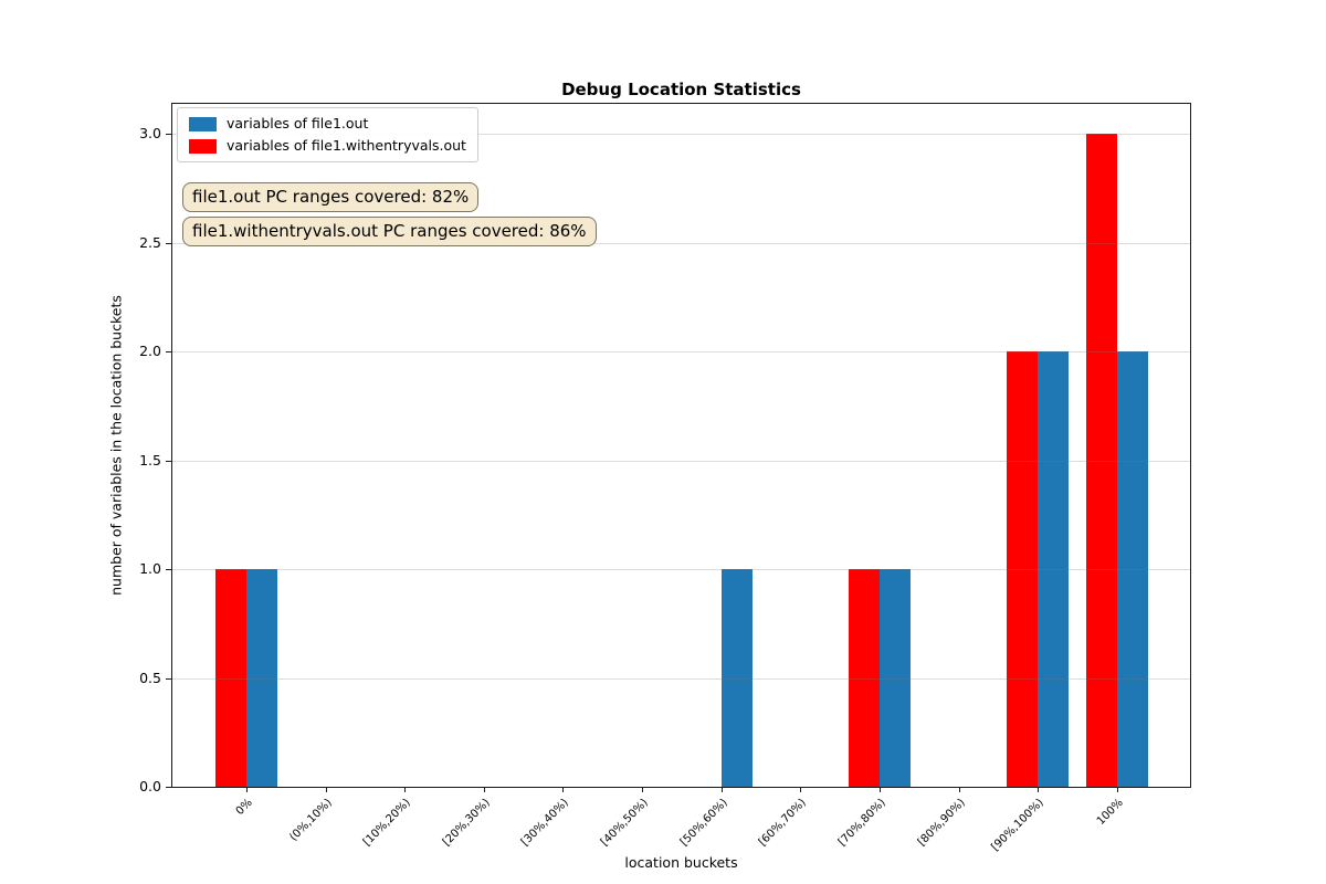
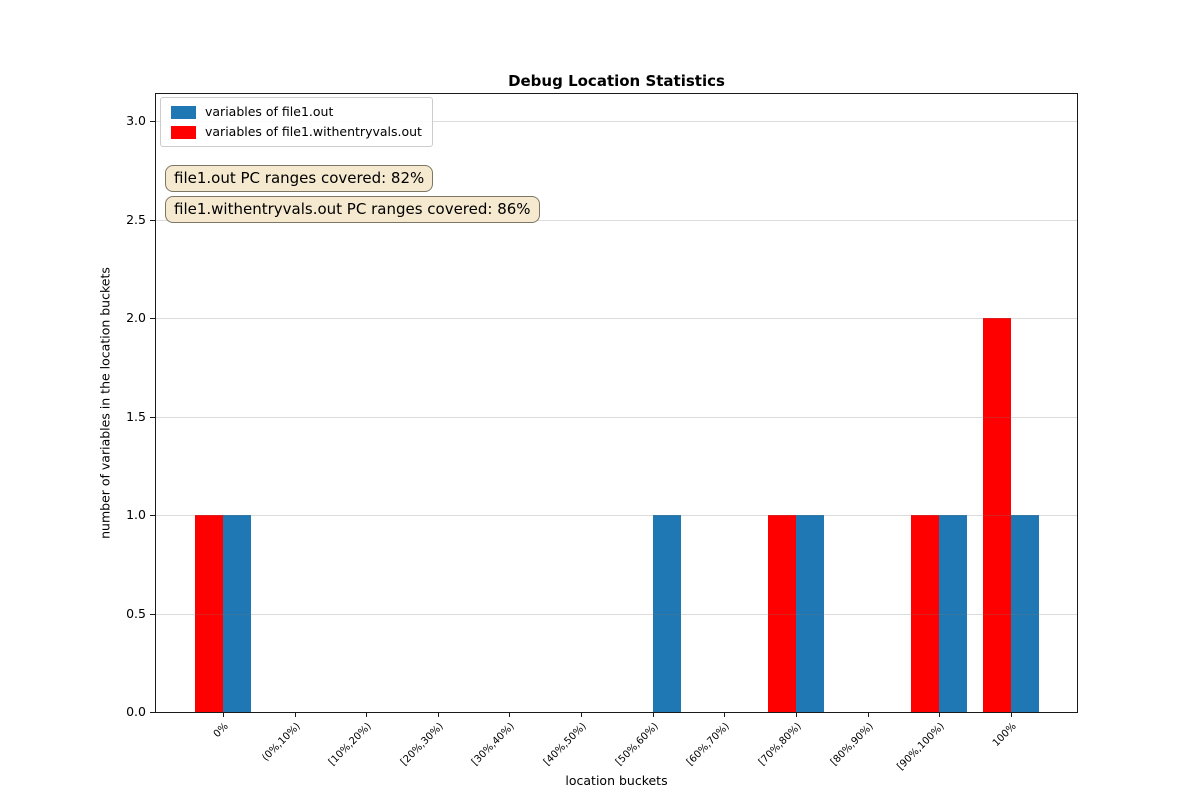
variables of file1.out/[90%,100%): 2 -> 1
variables of file1.withentryvals.out/[90%,100%): 2 -> 1
variables of file1.out/100%: 2 -> 1
variables of file1.withentryvals.out/100%: 3 -> 2
